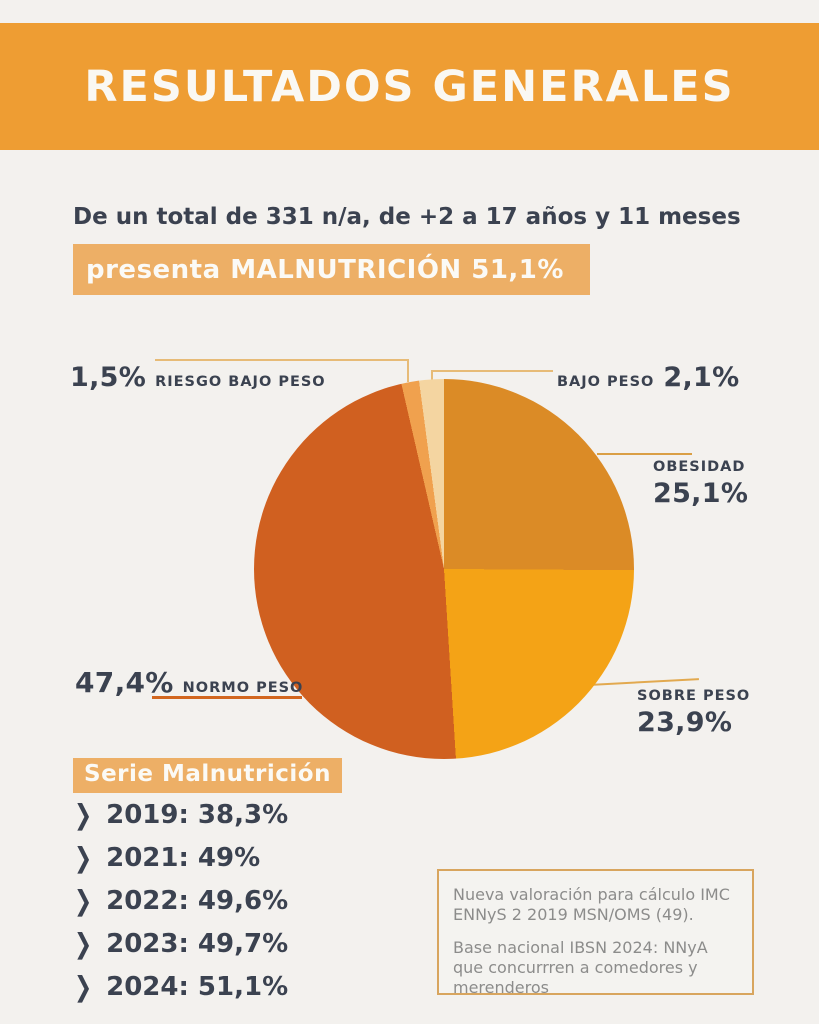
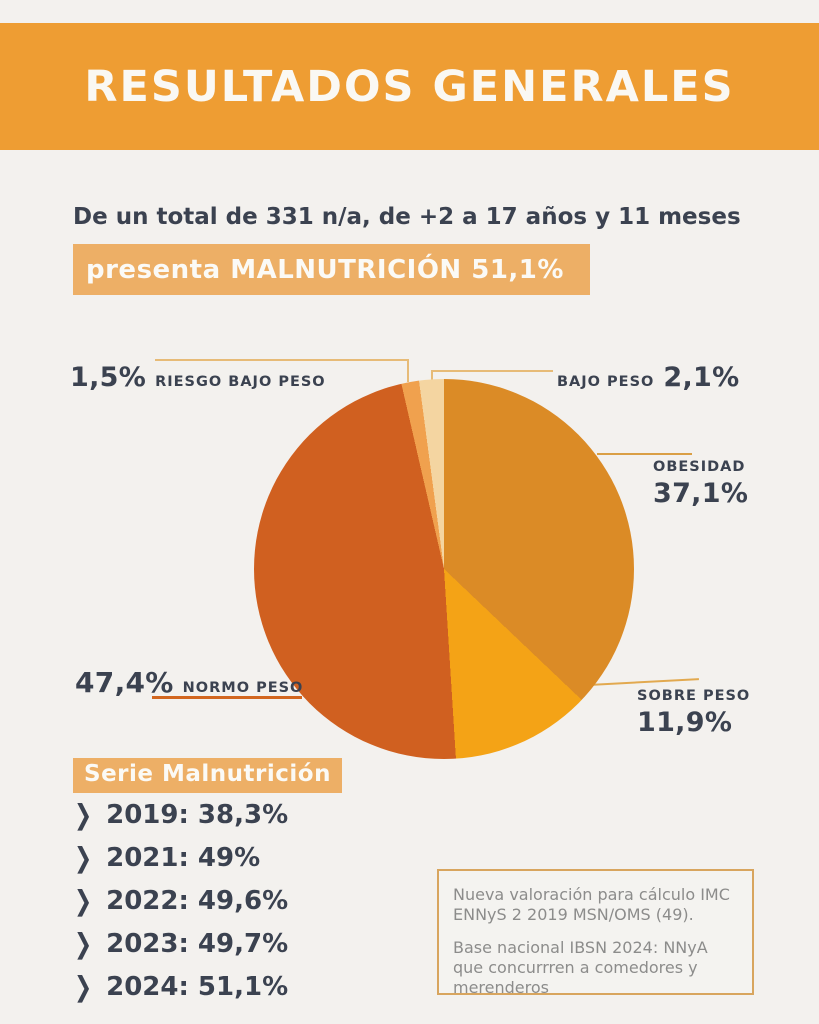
OBESIDAD: 25,1% -> 37,1%
SOBRE PESO: 23,9% -> 11,9%
